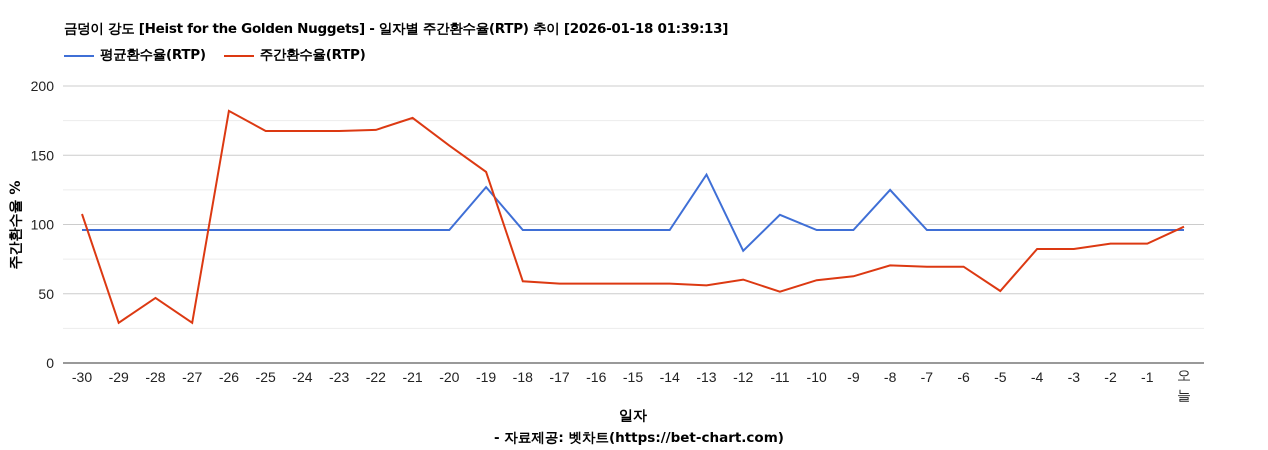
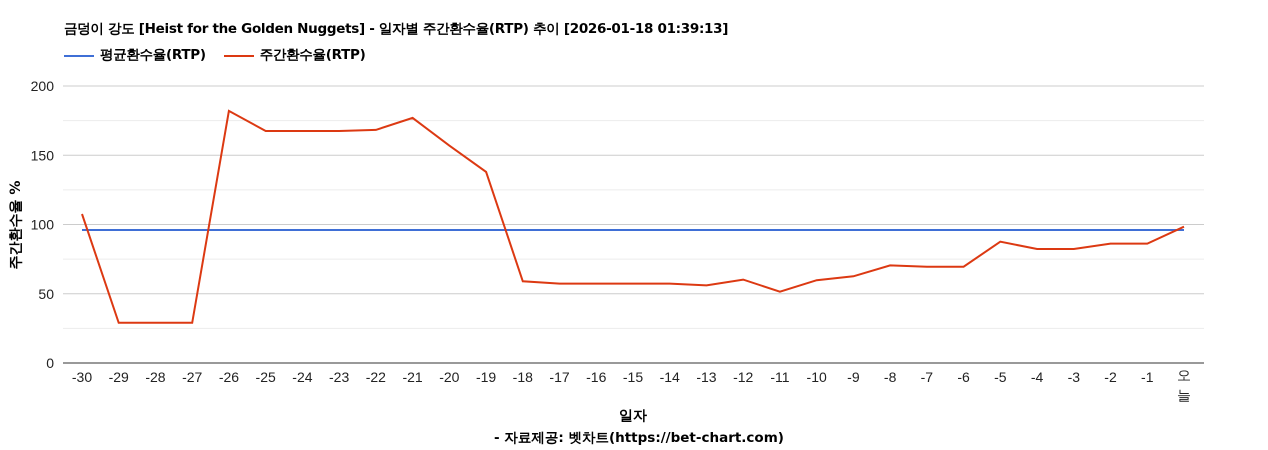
주간환수율(RTP)/-28: 47 -> 29
평균환수율(RTP)/-19: 127 -> 96
평균환수율(RTP)/-13: 136 -> 96
평균환수율(RTP)/-12: 81 -> 96
평균환수율(RTP)/-11: 107 -> 96
평균환수율(RTP)/-8: 125 -> 96
주간환수율(RTP)/-5: 52 -> 88
